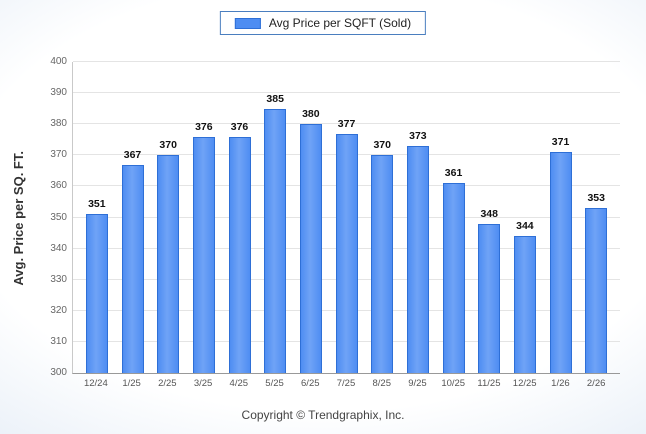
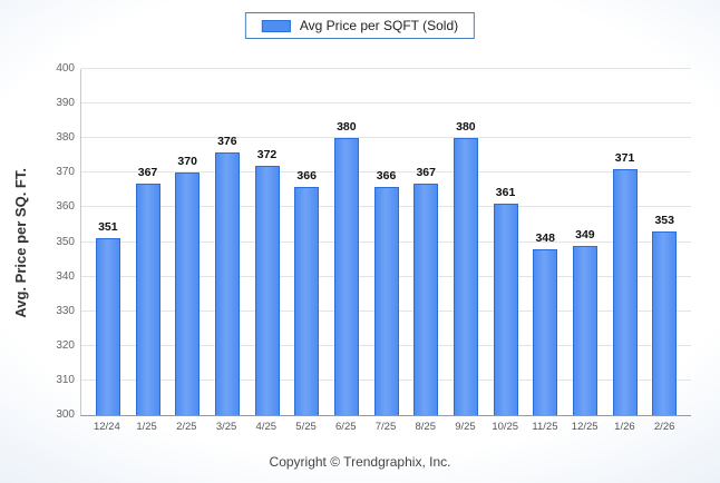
4/25: 376 -> 372
5/25: 385 -> 366
7/25: 377 -> 366
8/25: 370 -> 367
9/25: 373 -> 380
12/25: 344 -> 349
